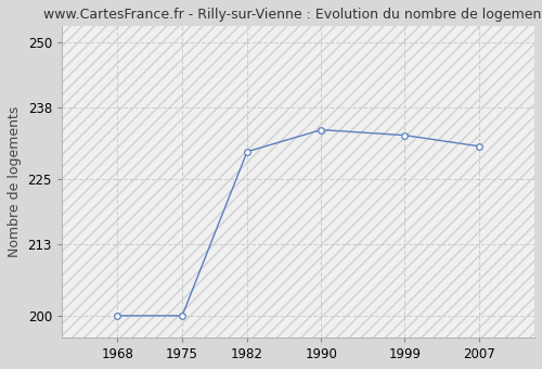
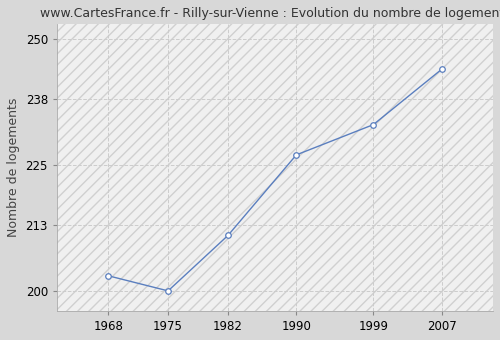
1968: 200 -> 203
1982: 230 -> 211
1990: 234 -> 227
2007: 231 -> 244
